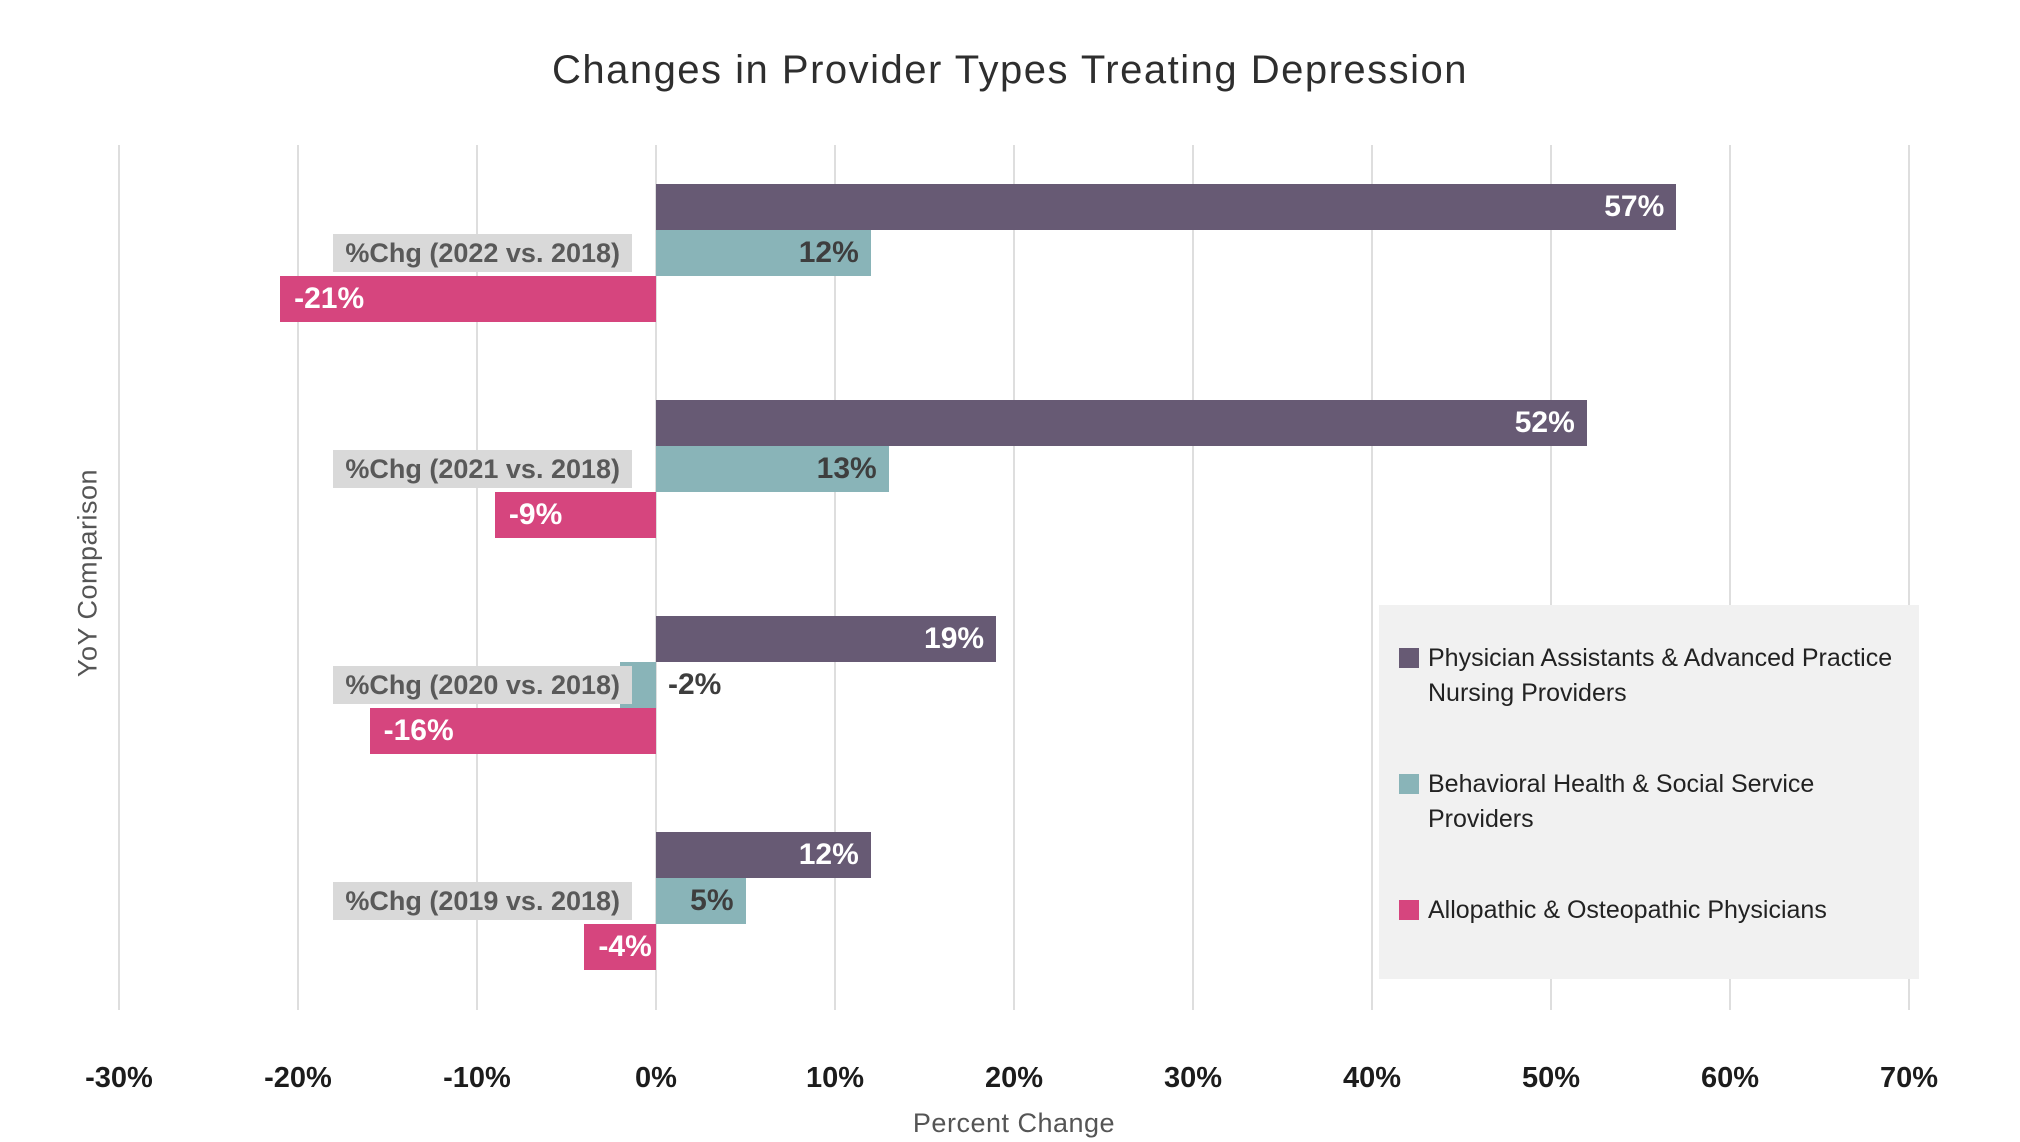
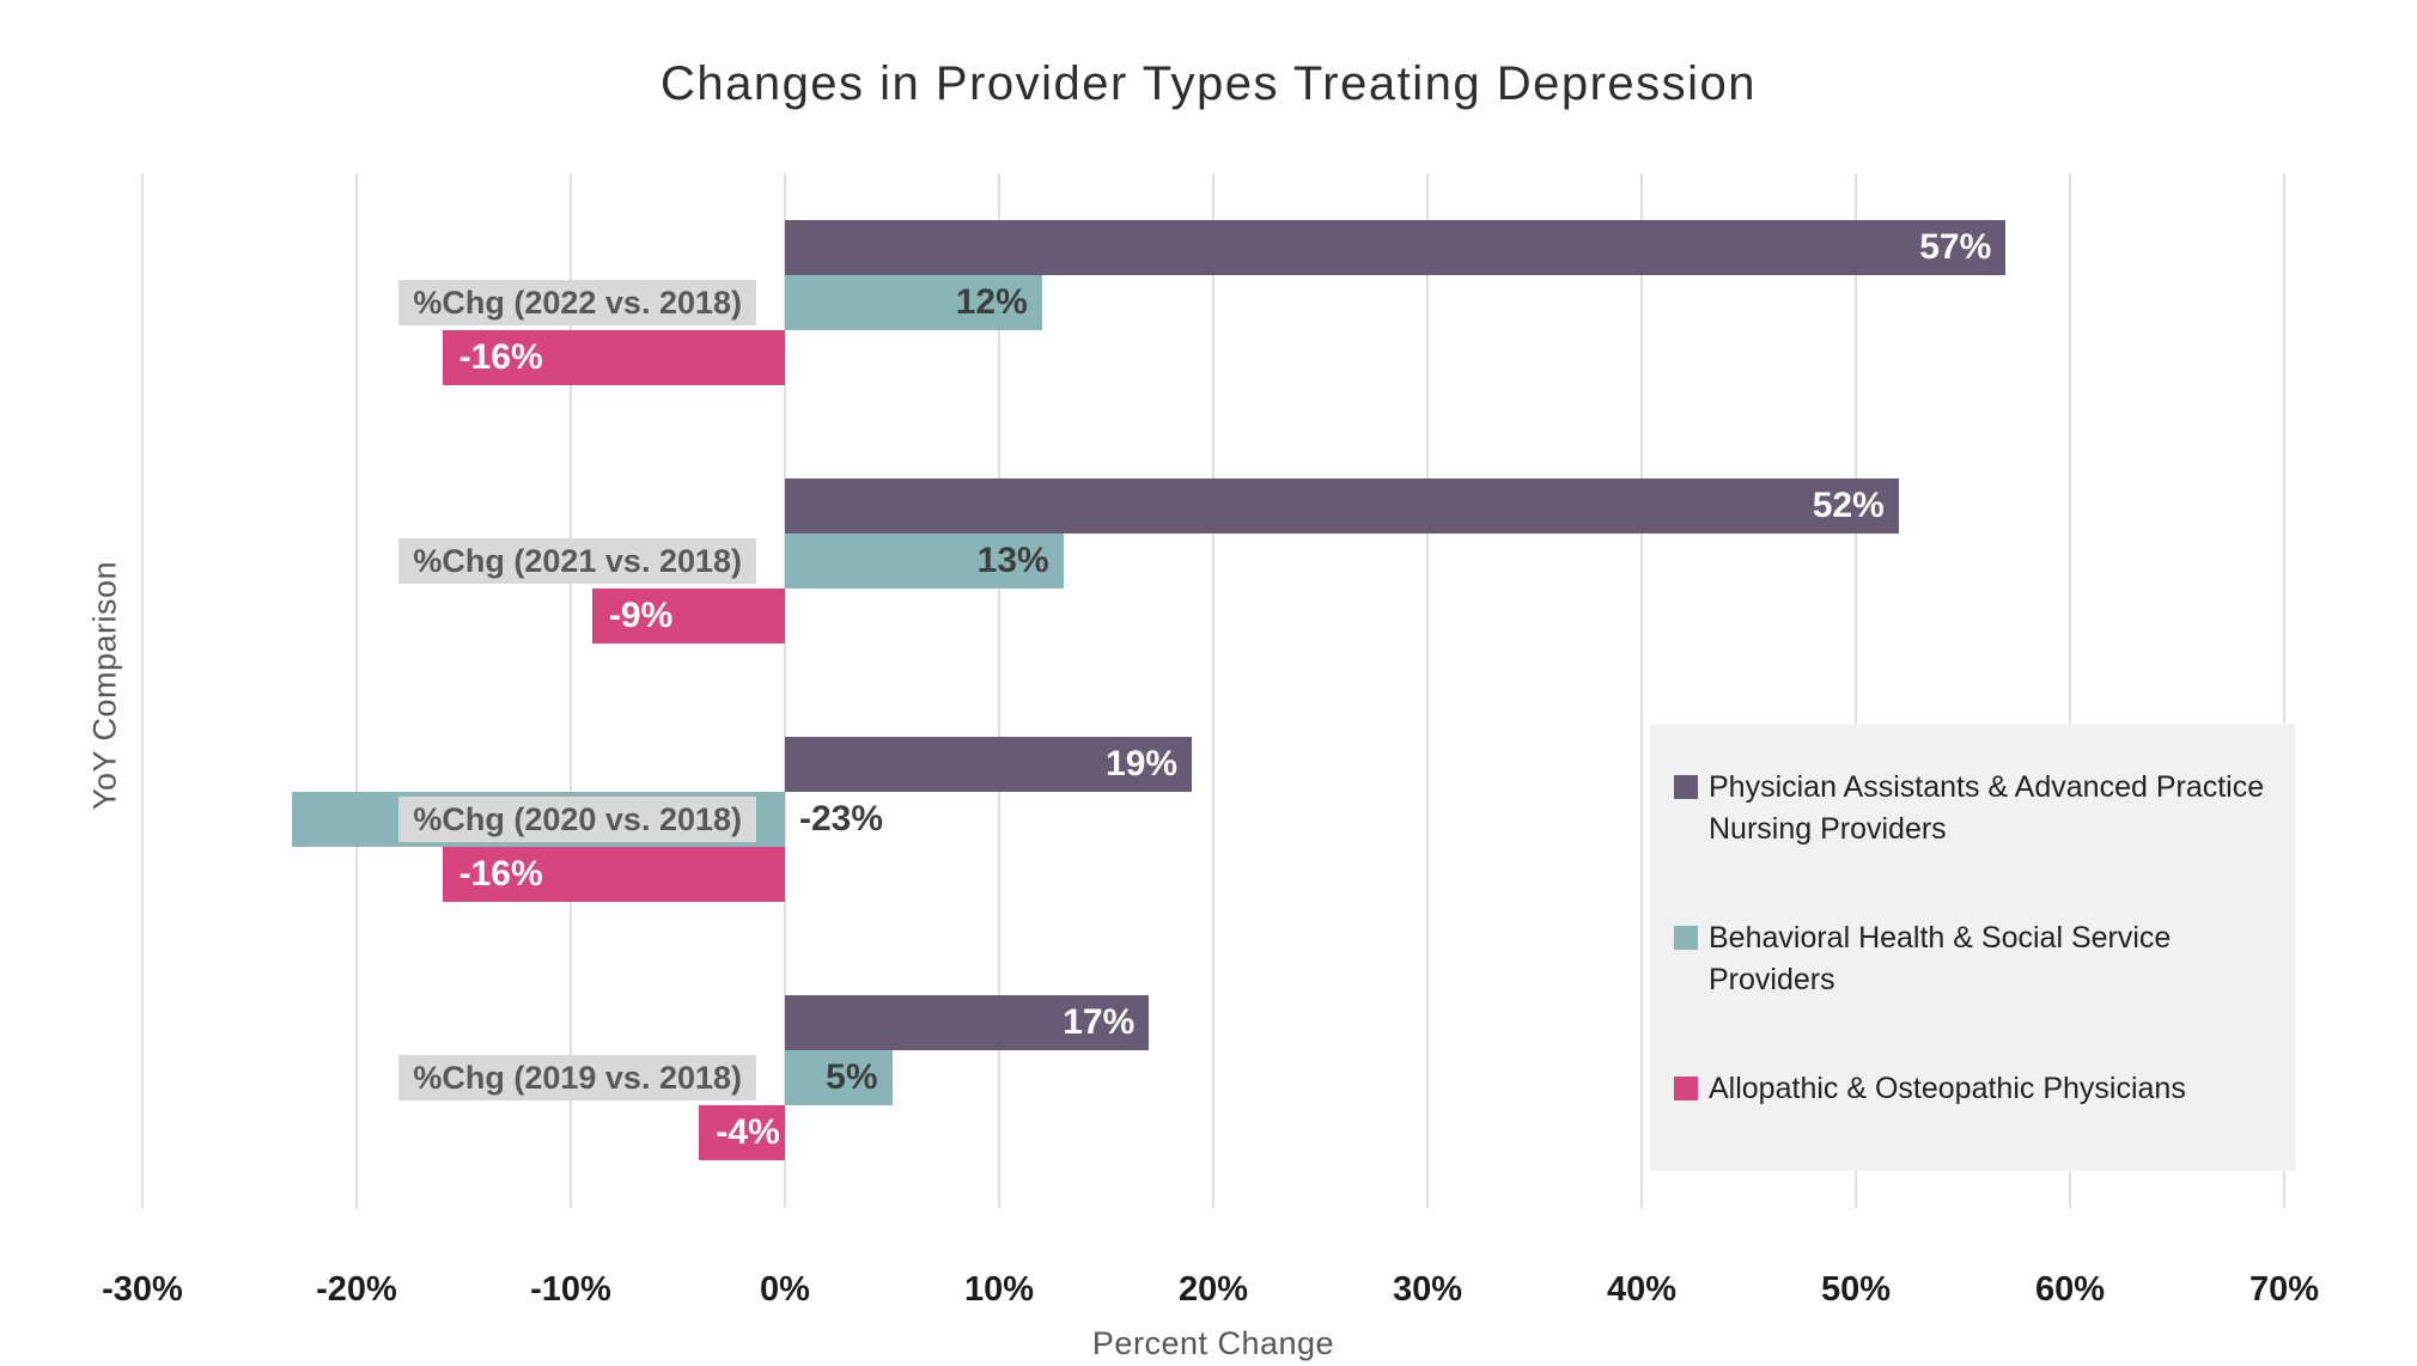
Allopathic & Osteopathic Physicians/%Chg (2022 vs. 2018): -21% -> -16%
Behavioral Health & Social Service Providers/%Chg (2020 vs. 2018): -2% -> -23%
Physician Assistants & Advanced Practice Nursing Providers/%Chg (2019 vs. 2018): 12% -> 17%
